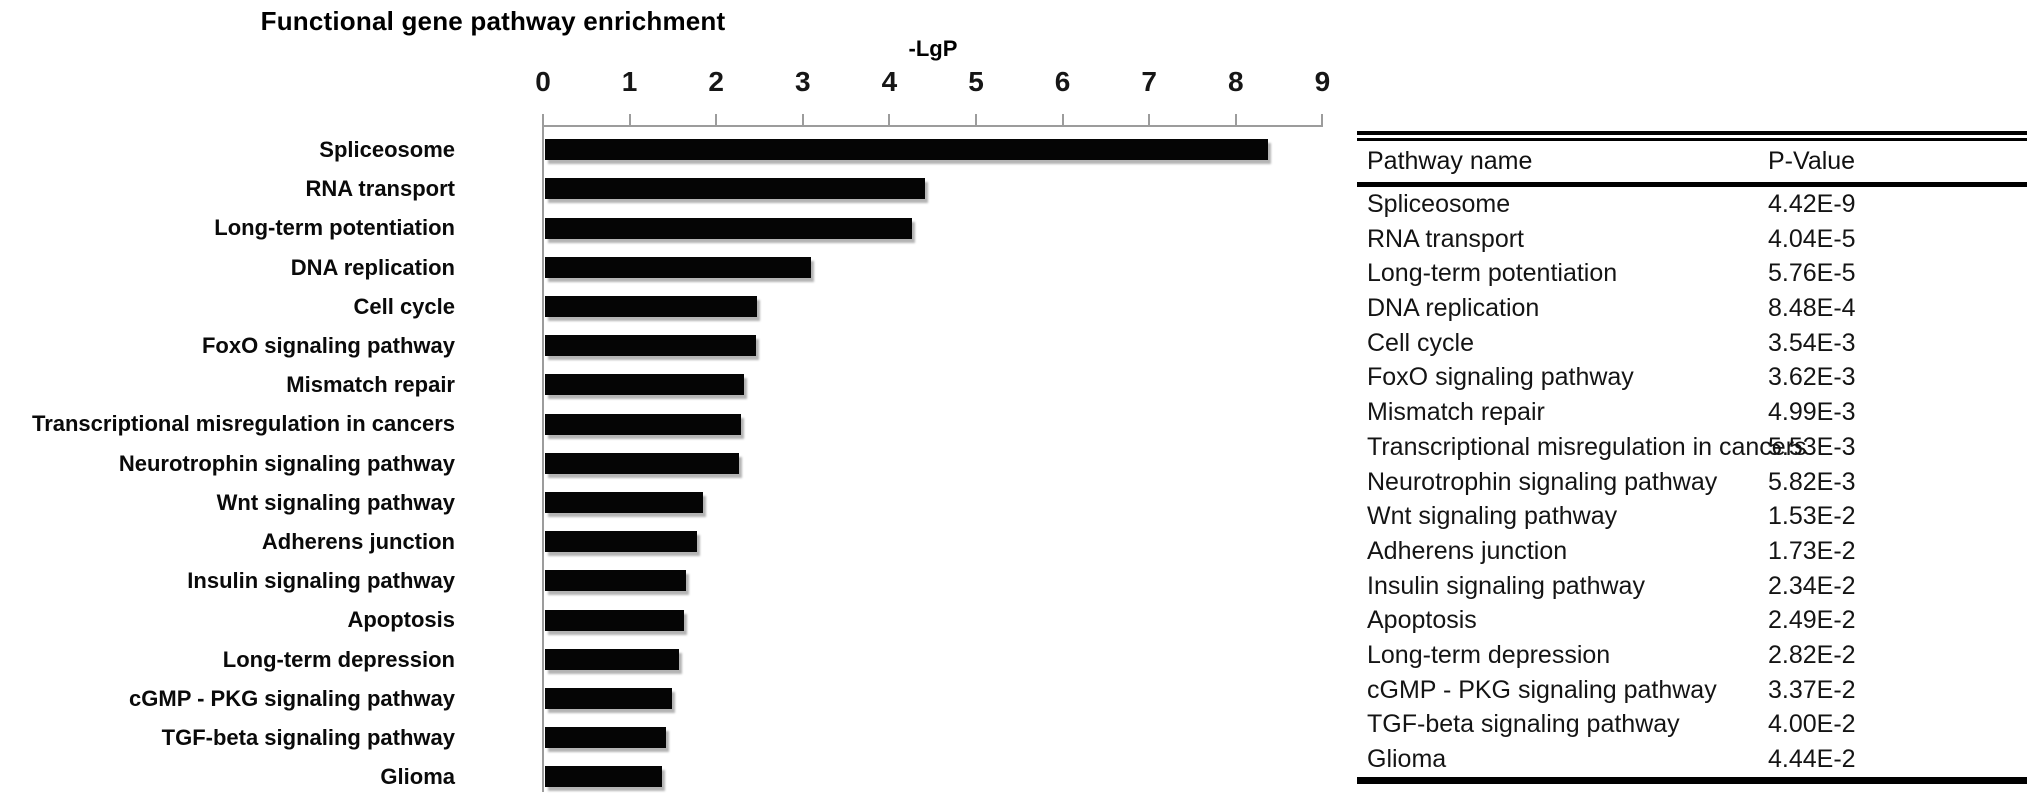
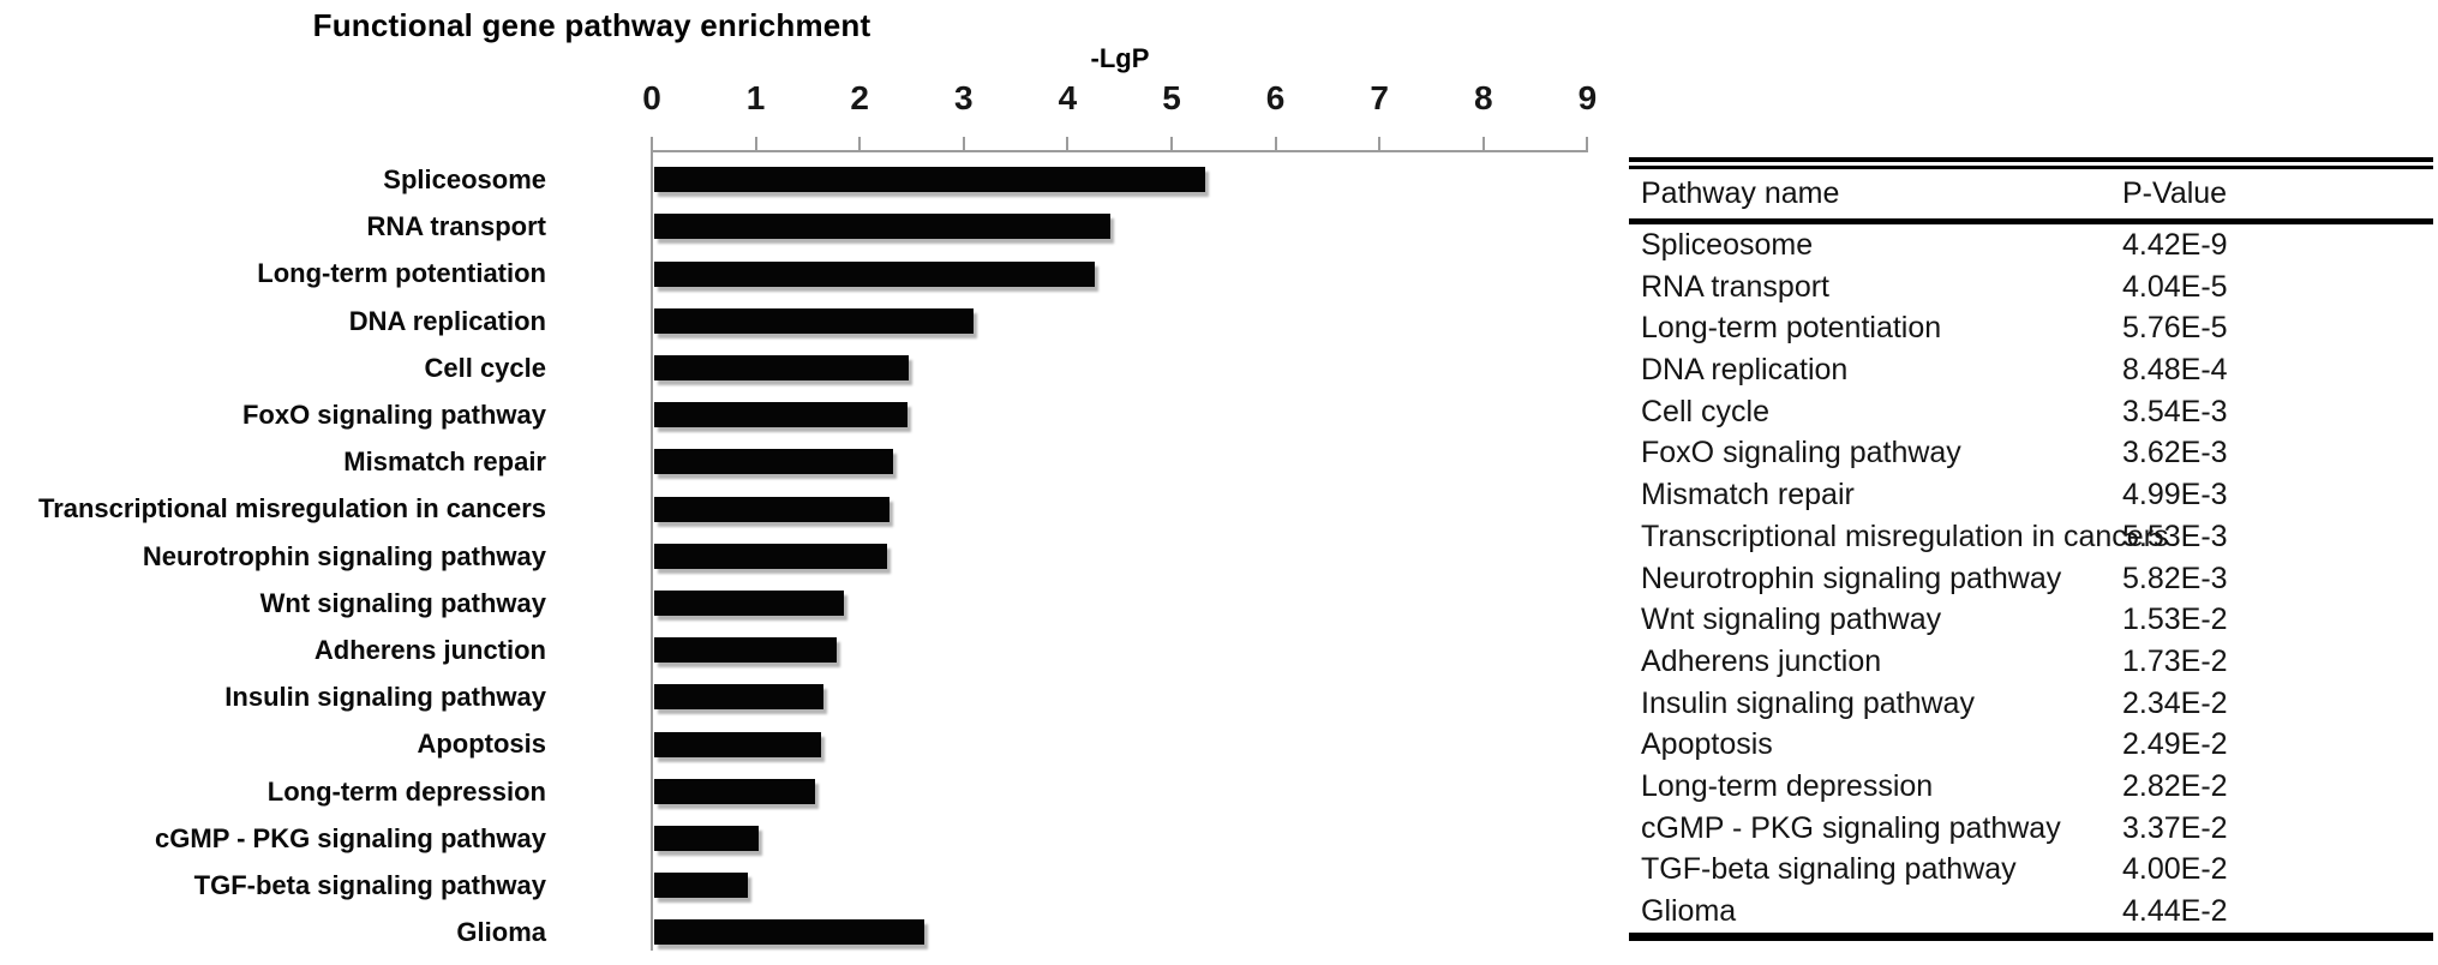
Spliceosome: 8.3 -> 5.3
cGMP - PKG signaling pathway: 1.5 -> 1.0
TGF-beta signaling pathway: 1.4 -> 0.9
Glioma: 1.4 -> 2.6
